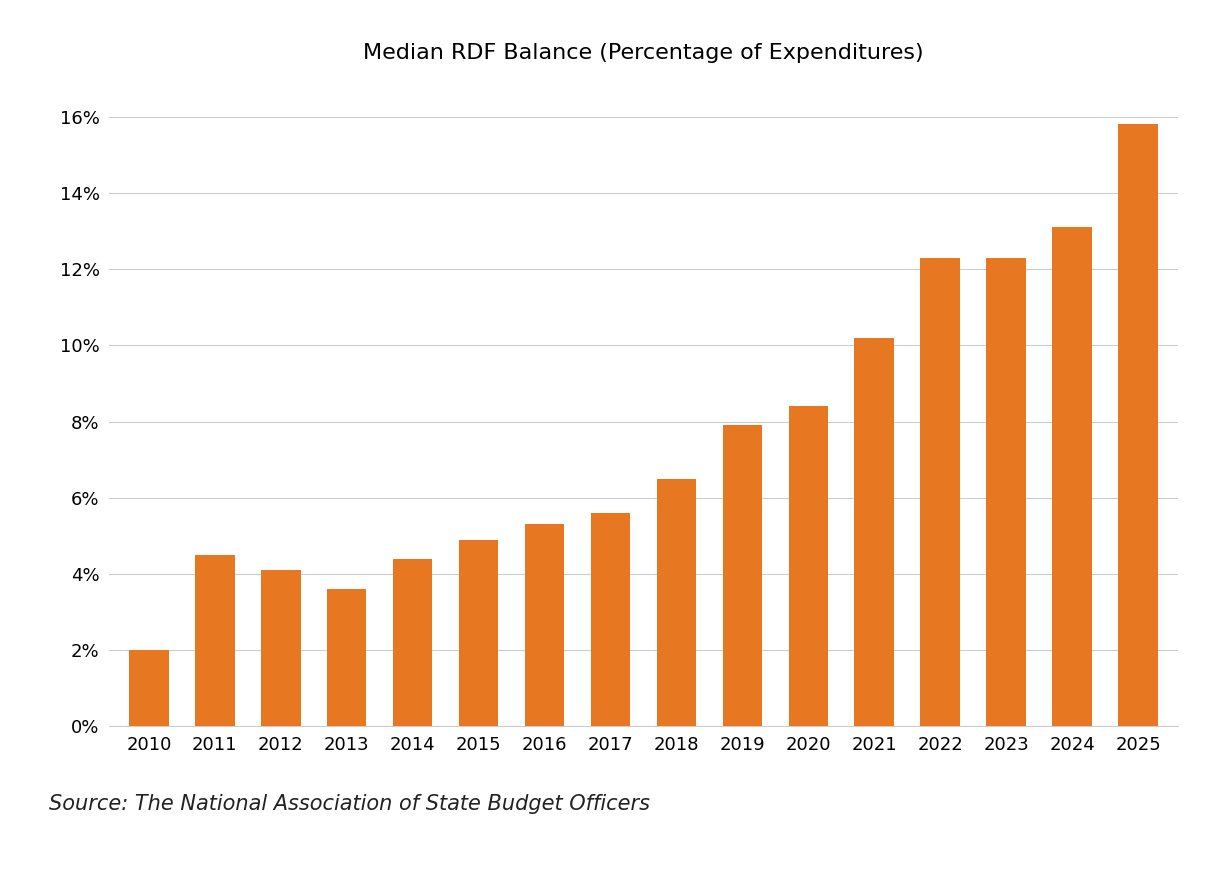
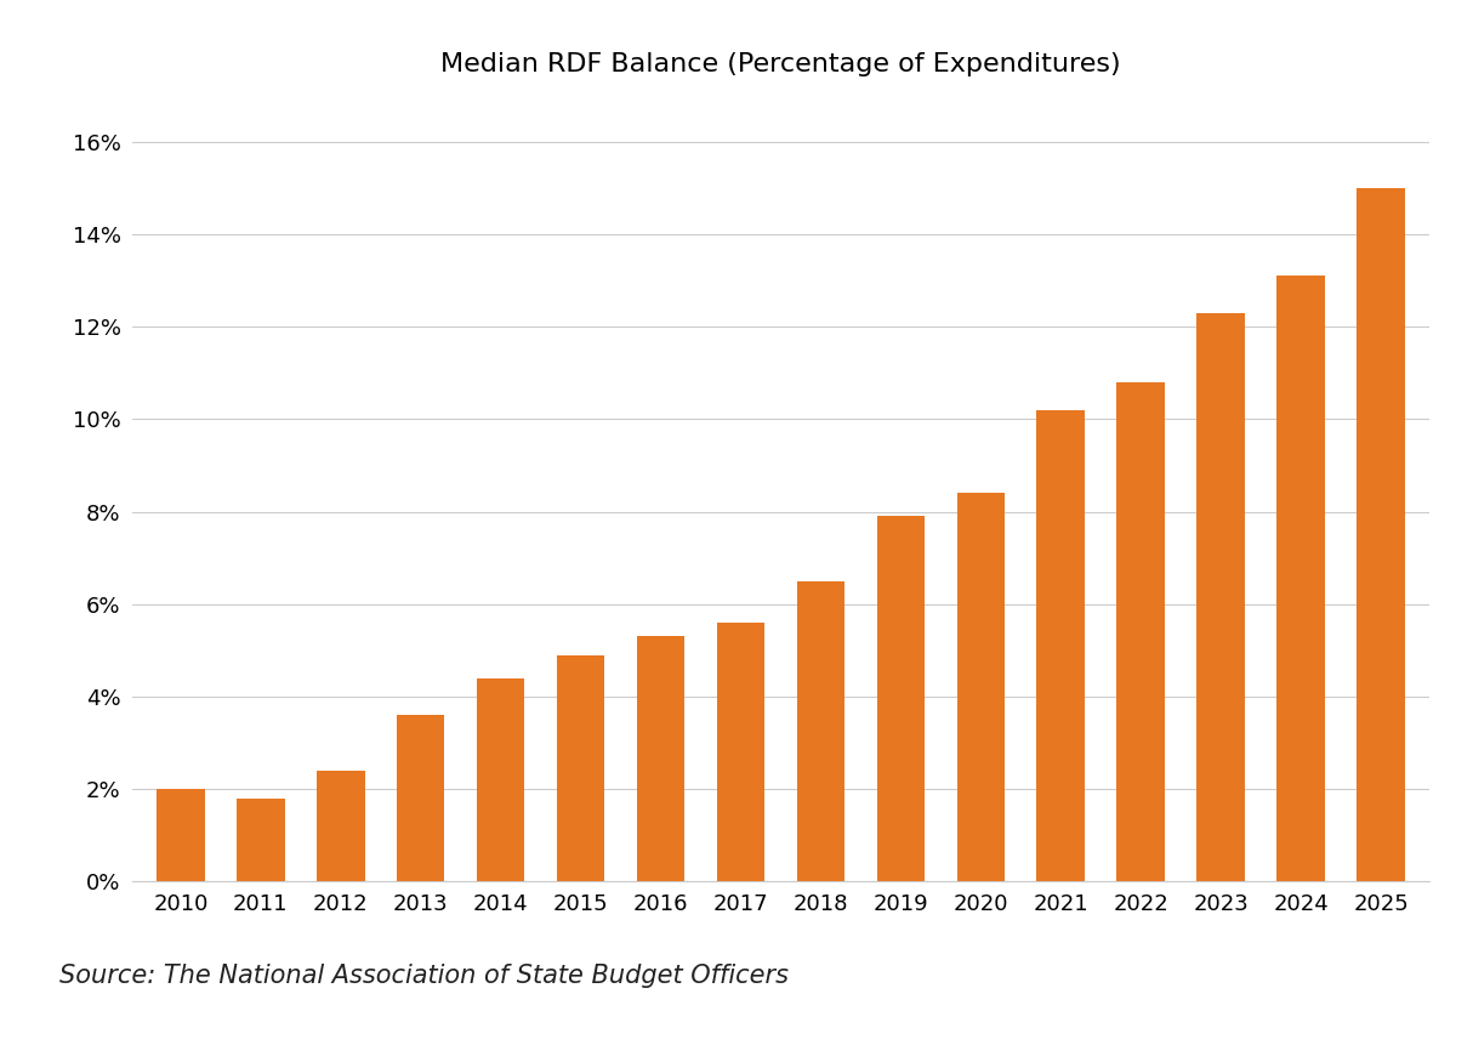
2011: 4.5% -> 1.8%
2012: 4.1% -> 2.4%
2022: 12.3% -> 10.8%
2025: 15.8% -> 15.0%
